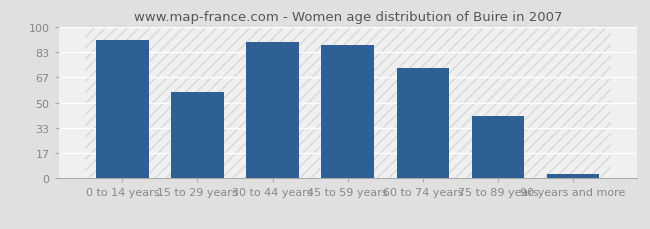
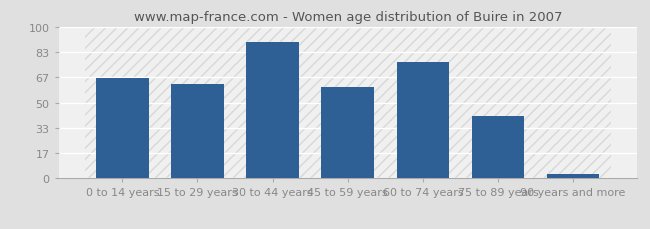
0 to 14 years: 91 -> 66
15 to 29 years: 57 -> 62
45 to 59 years: 88 -> 60
60 to 74 years: 73 -> 77
